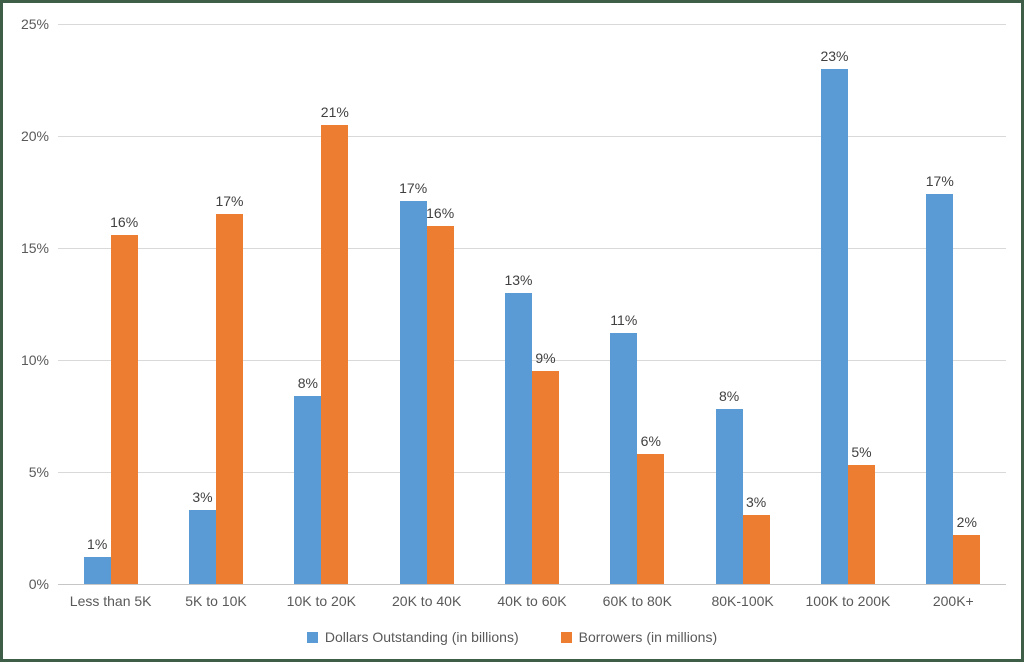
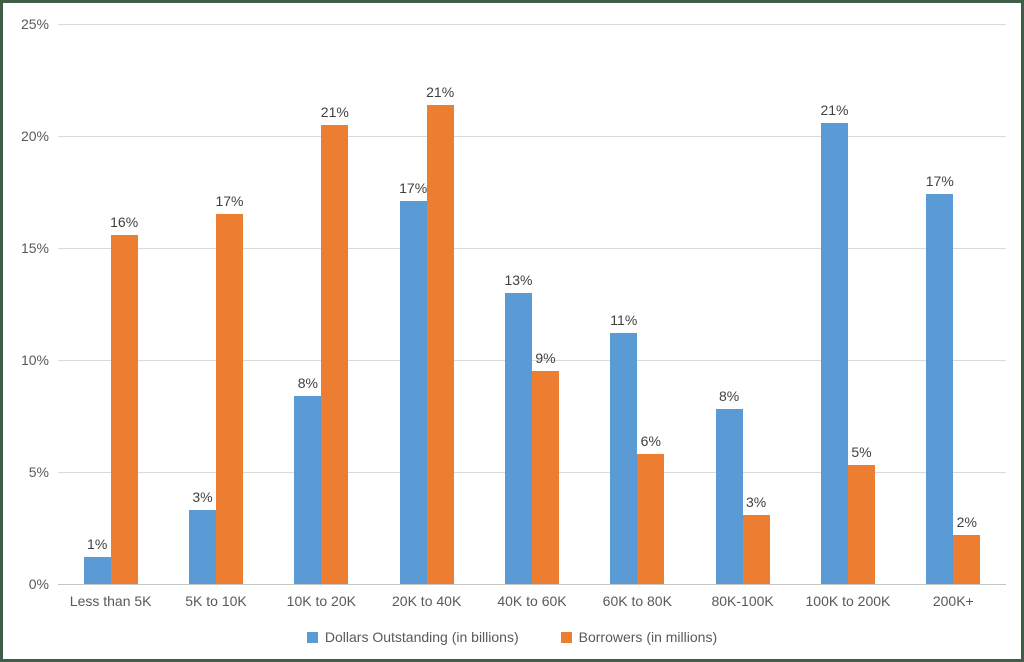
Borrowers (in millions)/20K to 40K: 16% -> 21%
Dollars Outstanding (in billions)/100K to 200K: 23% -> 21%
